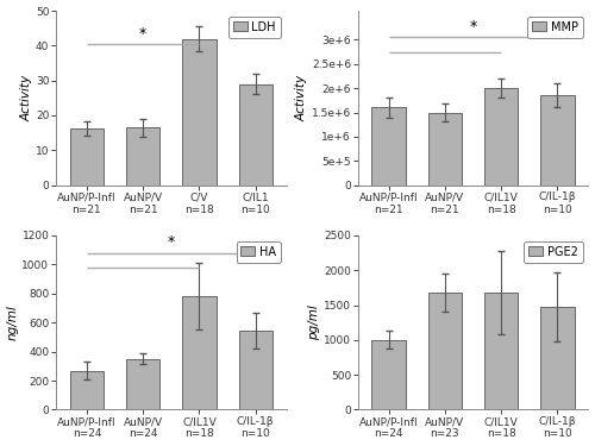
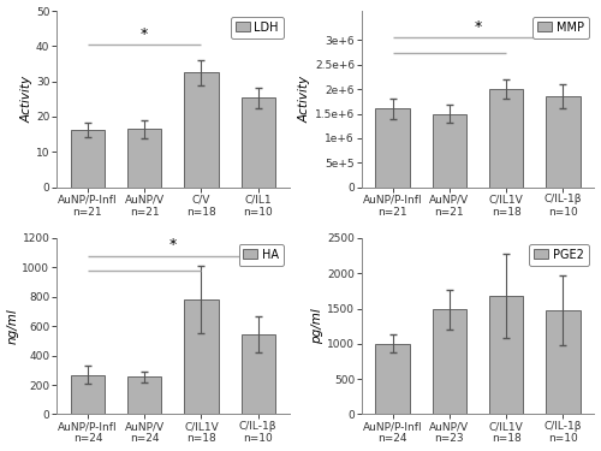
C/V n=18: 42.0 -> 32.5
C/IL1 n=10: 29.0 -> 25.3
AuNP/V n=24: 350 -> 260
AuNP/V n=23: 1680 -> 1490
